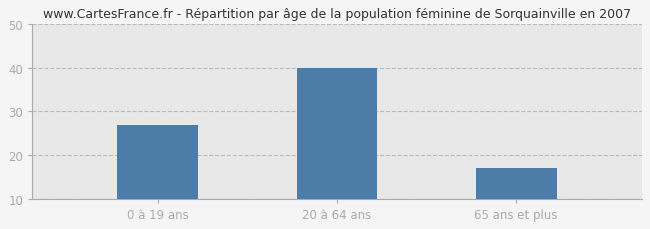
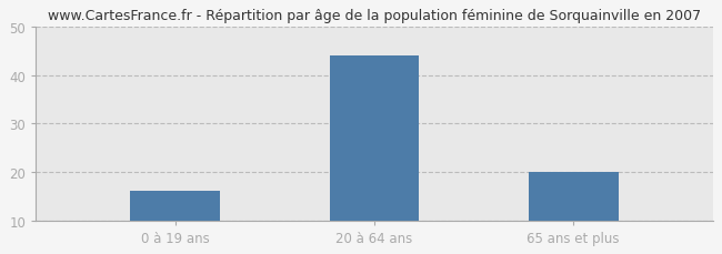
0 à 19 ans: 27 -> 16
20 à 64 ans: 40 -> 44
65 ans et plus: 17 -> 20
